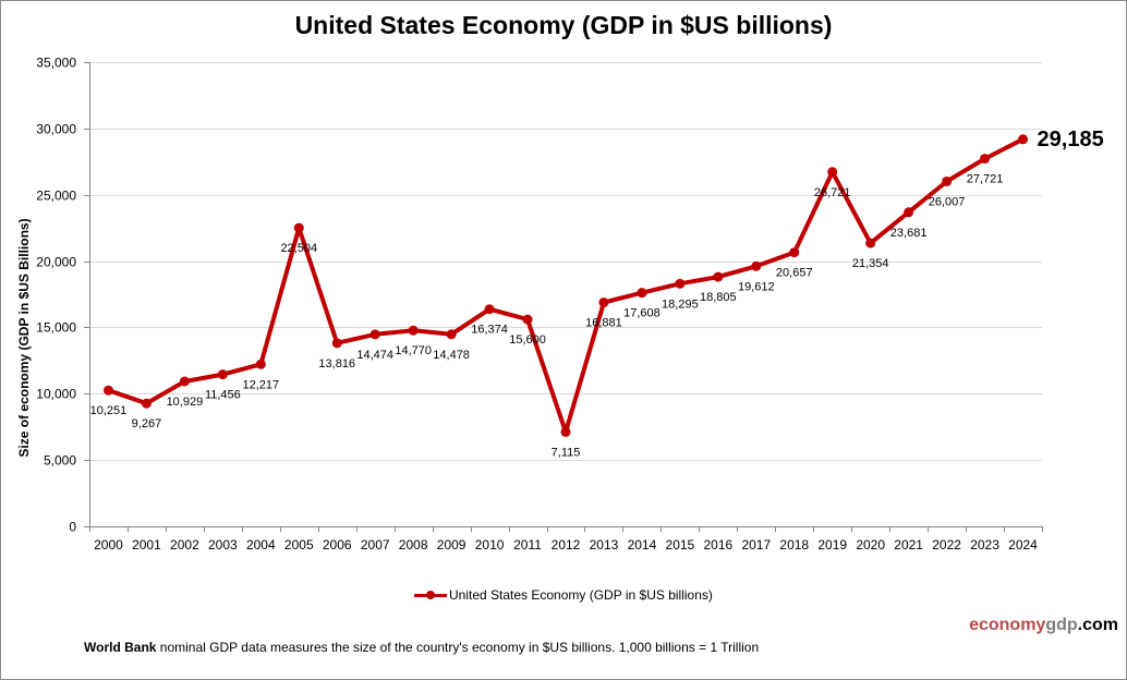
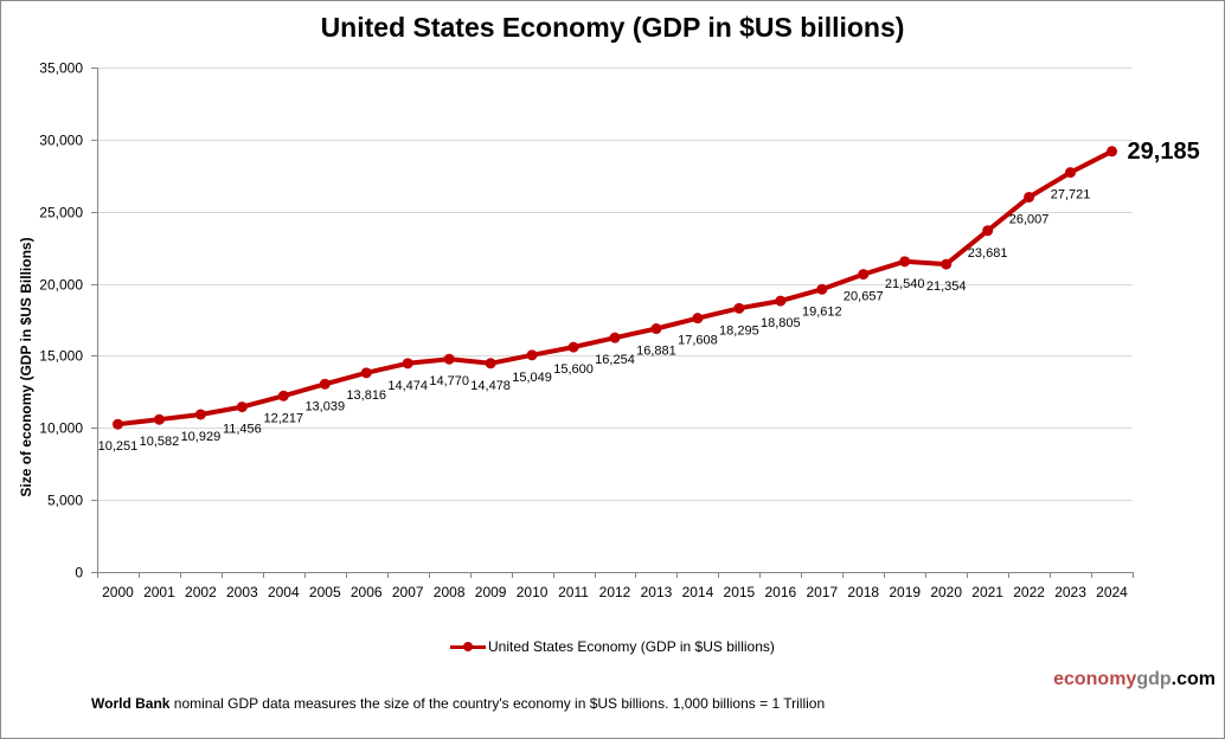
2001: 9,267 -> 10,582
2005: 22,504 -> 13,039
2010: 16,374 -> 15,049
2012: 7,115 -> 16,254
2019: 26,721 -> 21,540
